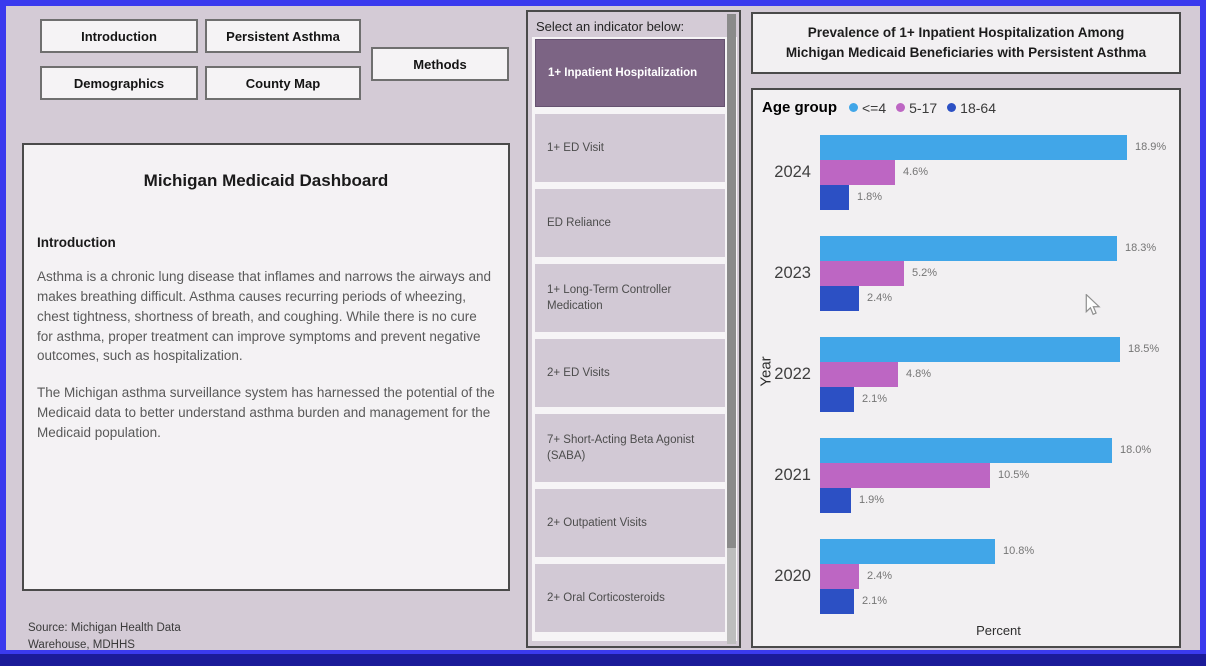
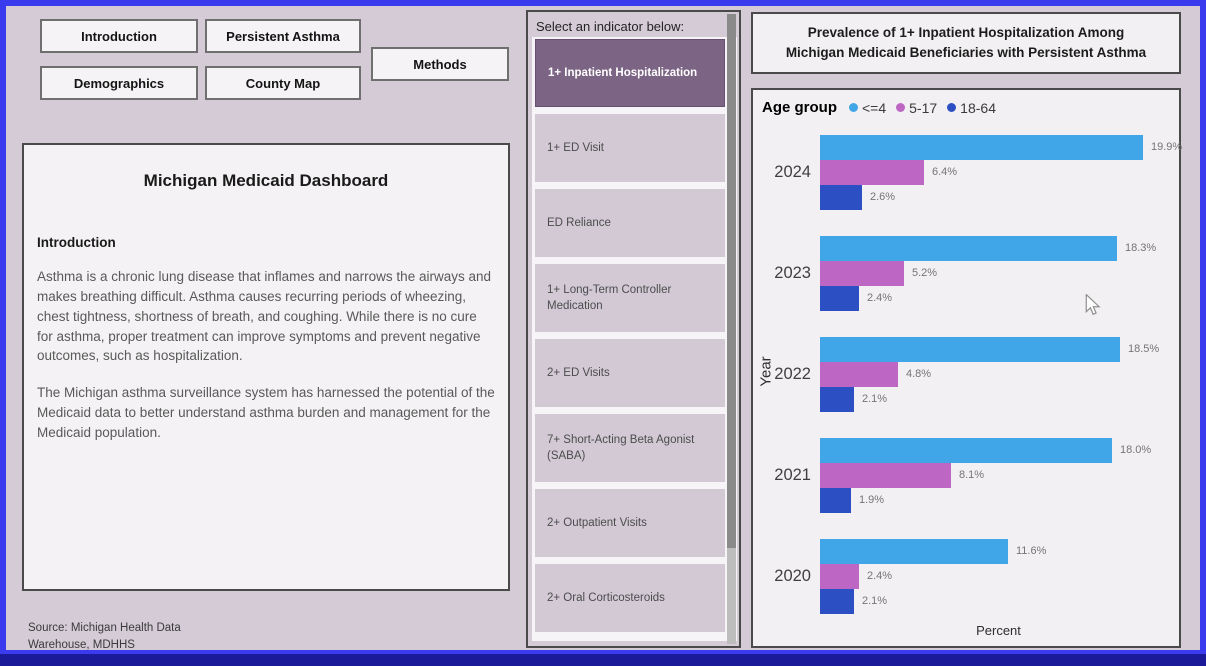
<=4/2024: 18.9% -> 19.9%
5-17/2024: 4.6% -> 6.4%
18-64/2024: 1.8% -> 2.6%
5-17/2021: 10.5% -> 8.1%
<=4/2020: 10.8% -> 11.6%
